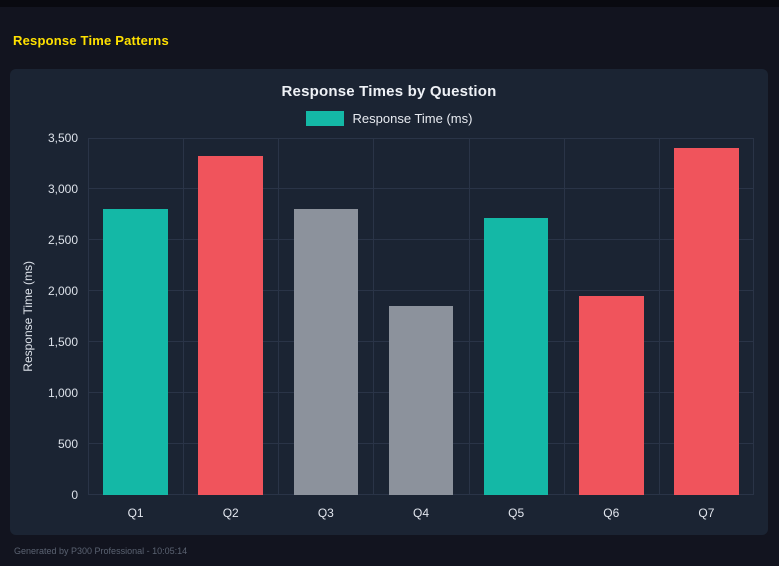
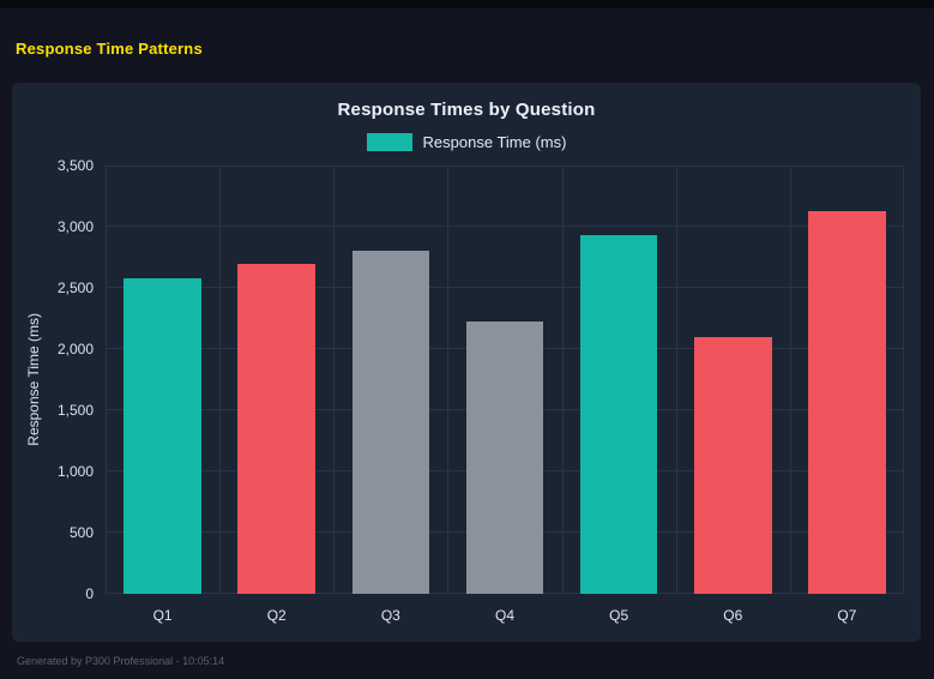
Q1: 2800 -> 2580
Q2: 3320 -> 2700
Q4: 1850 -> 2230
Q5: 2720 -> 2930
Q6: 1950 -> 2100
Q7: 3400 -> 3130
